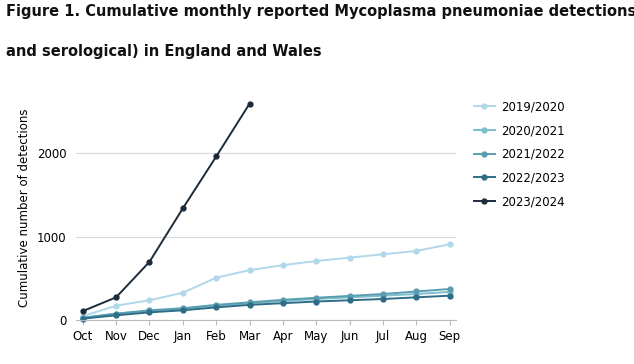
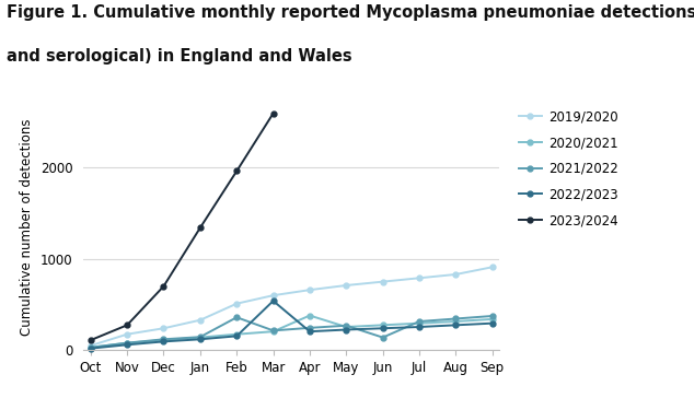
2021/2022/Feb: 180 -> 360
2022/2023/Mar: 180 -> 540
2020/2021/Apr: 230 -> 380
2021/2022/Jun: 290 -> 140
